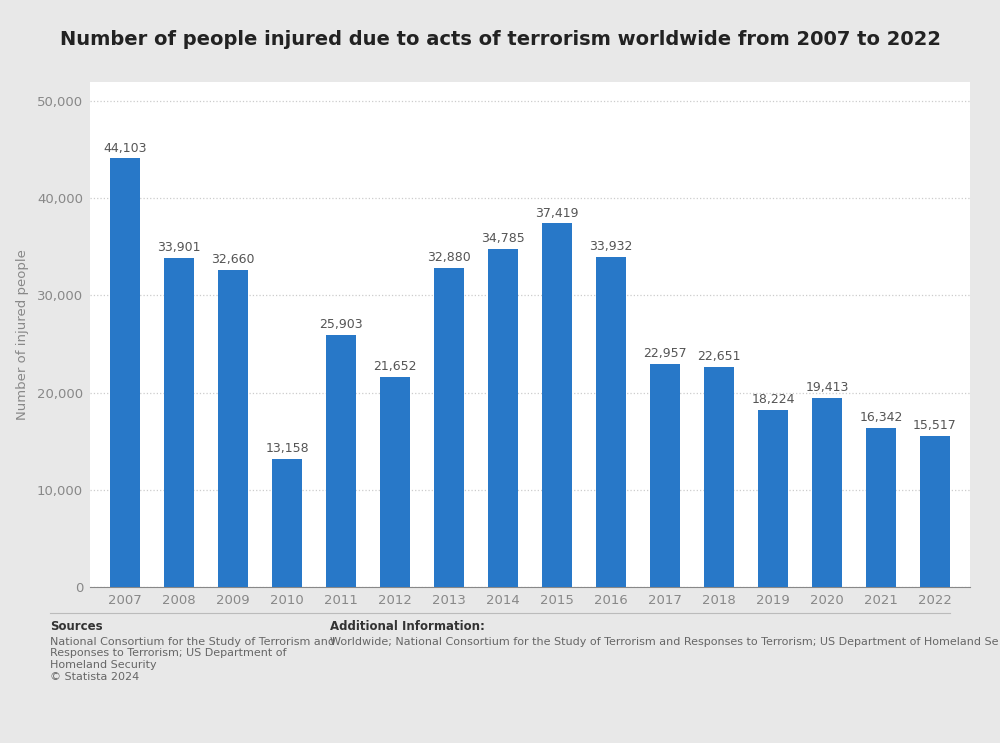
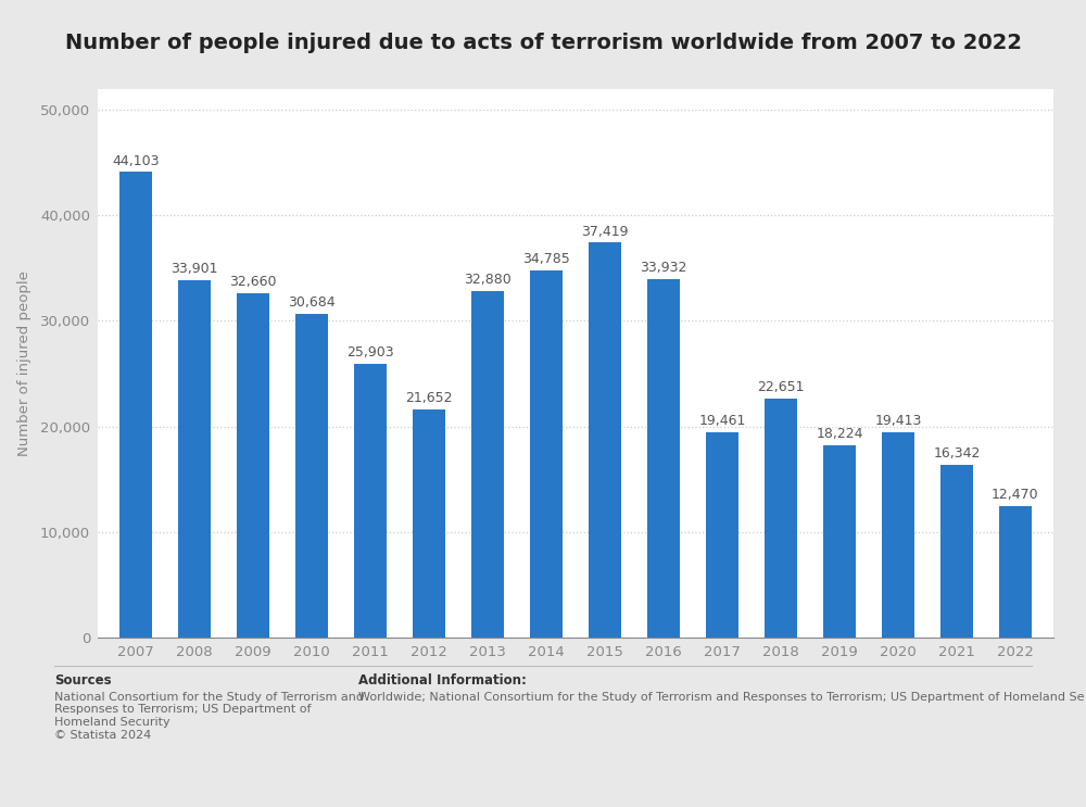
2010: 13,158 -> 30,684
2017: 22,957 -> 19,461
2022: 15,517 -> 12,470
